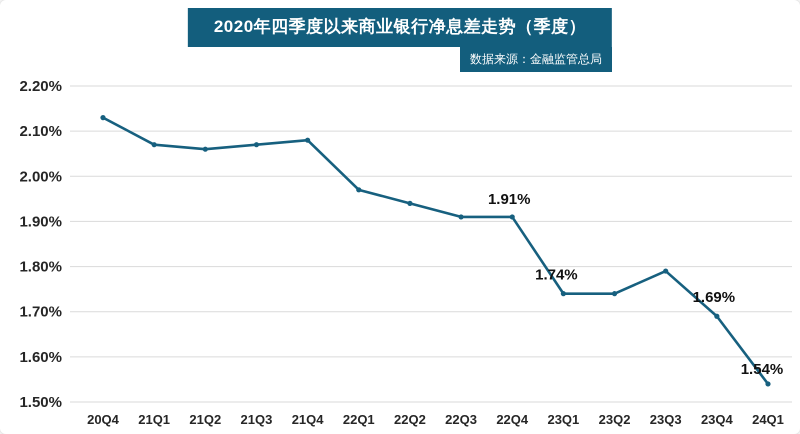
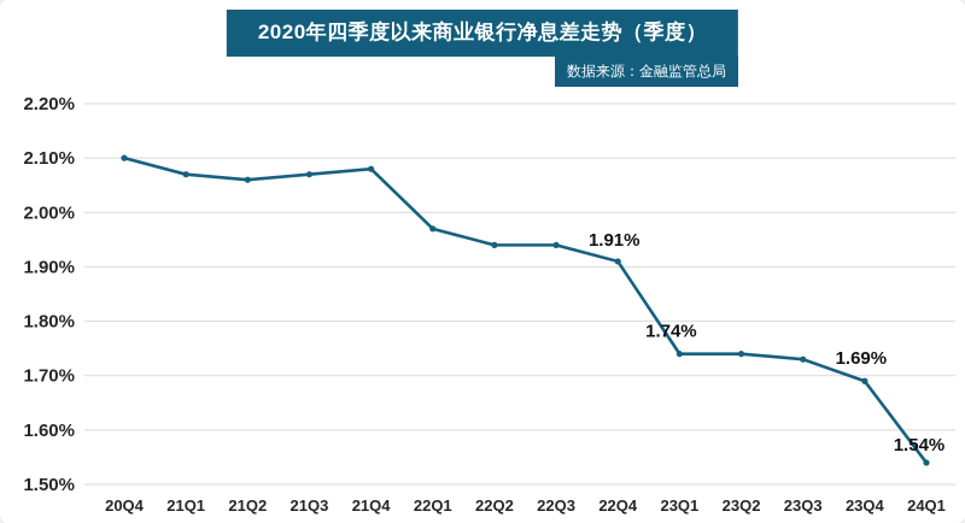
20Q4: 2.13% -> 2.10%
22Q3: 1.91% -> 1.94%
23Q3: 1.79% -> 1.73%
